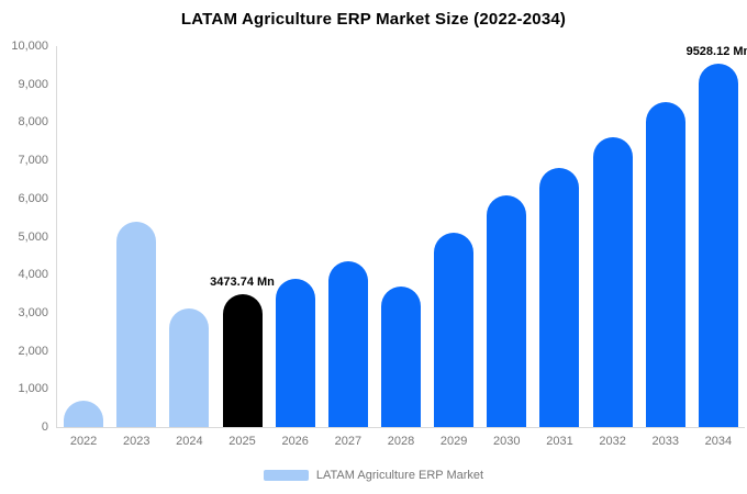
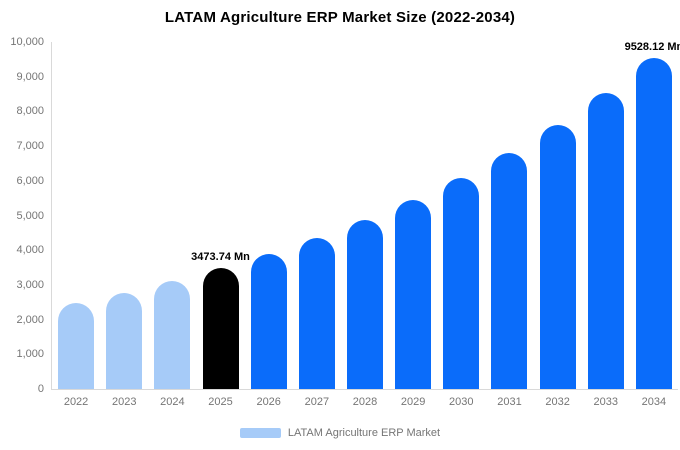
2022: 700 -> 2500
2023: 5400 -> 2800
2028: 3700 -> 4900
2029: 5100 -> 5400
